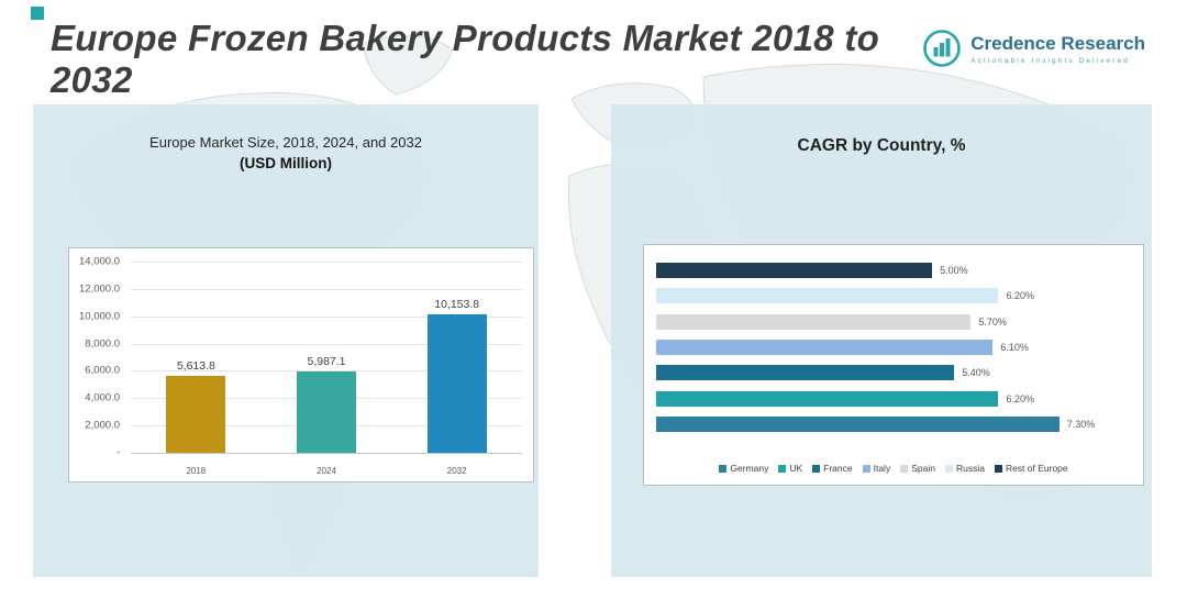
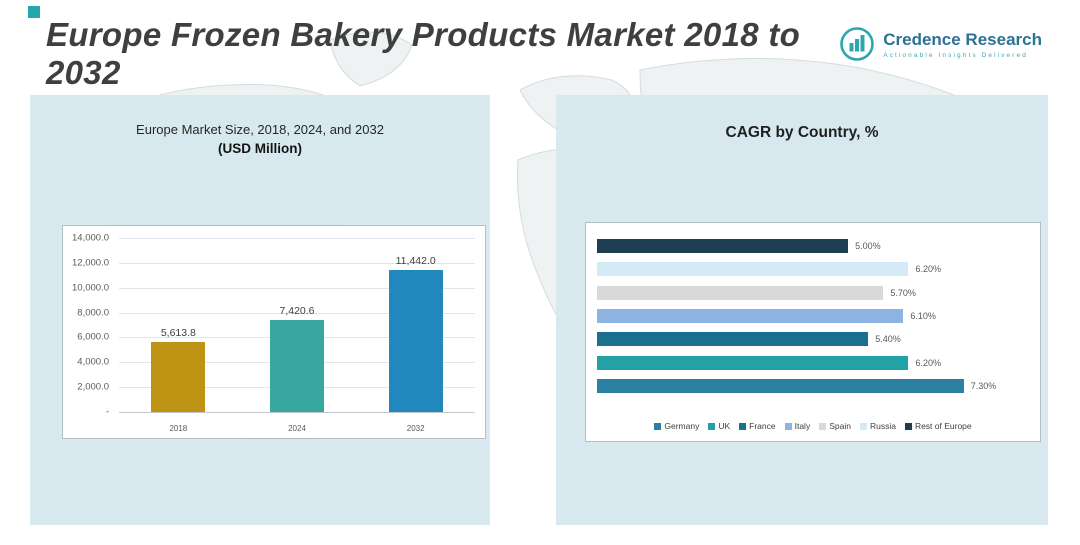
Europe Market Size, 2018, 2024, and 2032 (USD Million)/2024: 5,987.1 -> 7,420.6
Europe Market Size, 2018, 2024, and 2032 (USD Million)/2032: 10,153.8 -> 11,442.0
